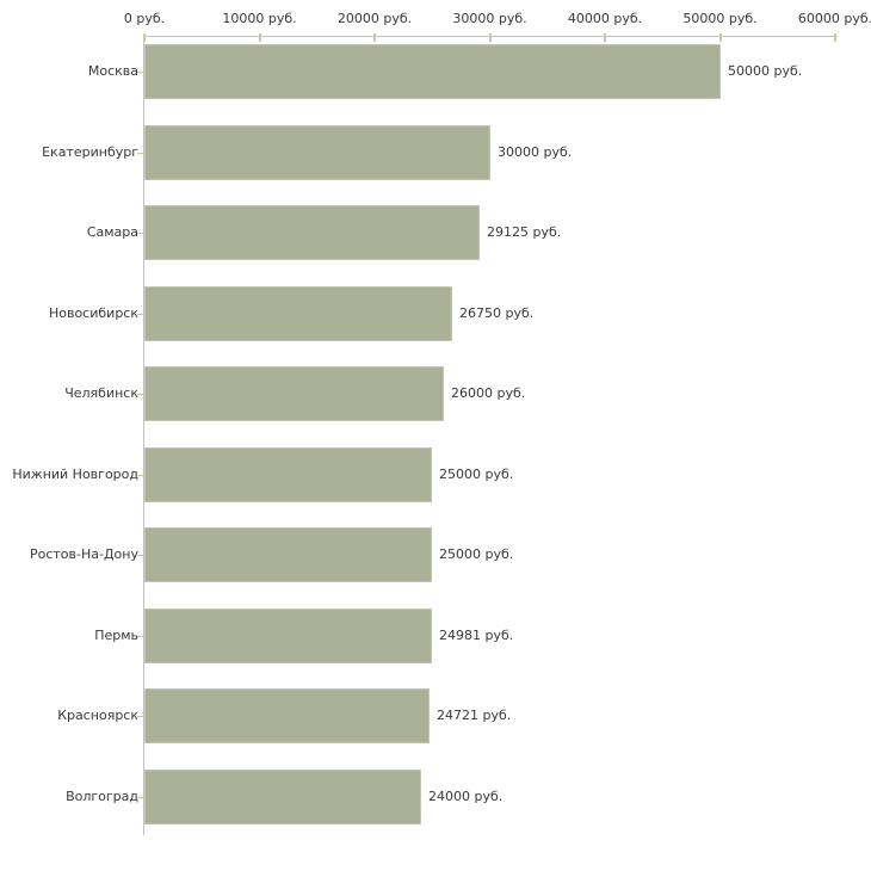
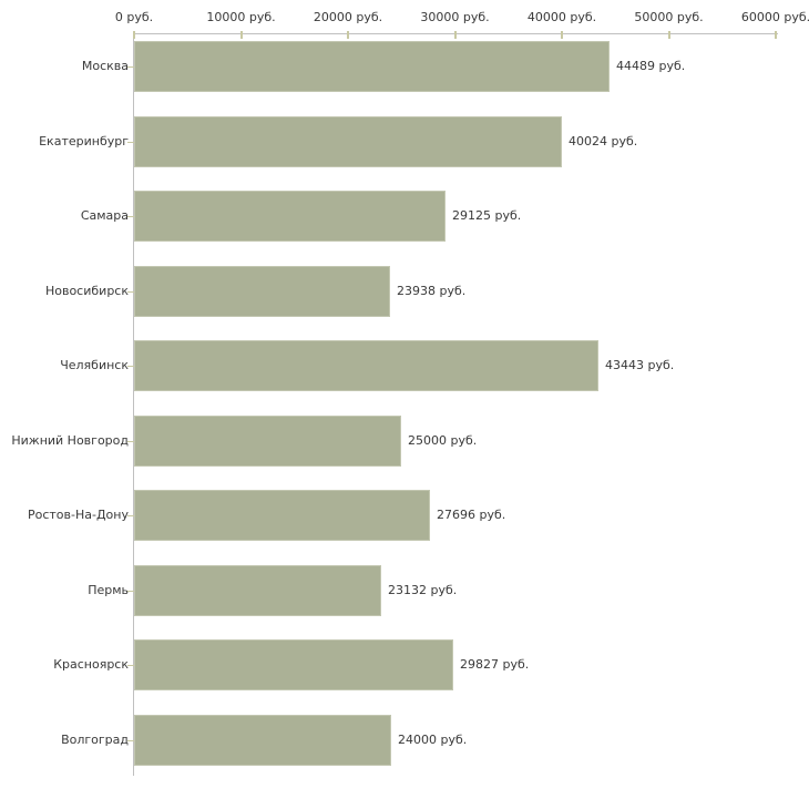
Москва: 50000 -> 44489
Екатеринбург: 30000 -> 40024
Новосибирск: 26750 -> 23938
Челябинск: 26000 -> 43443
Ростов-На-Дону: 25000 -> 27696
Пермь: 24981 -> 23132
Красноярск: 24721 -> 29827
